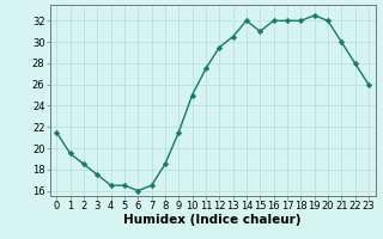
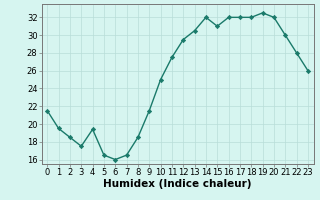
4: 16.5 -> 19.4
